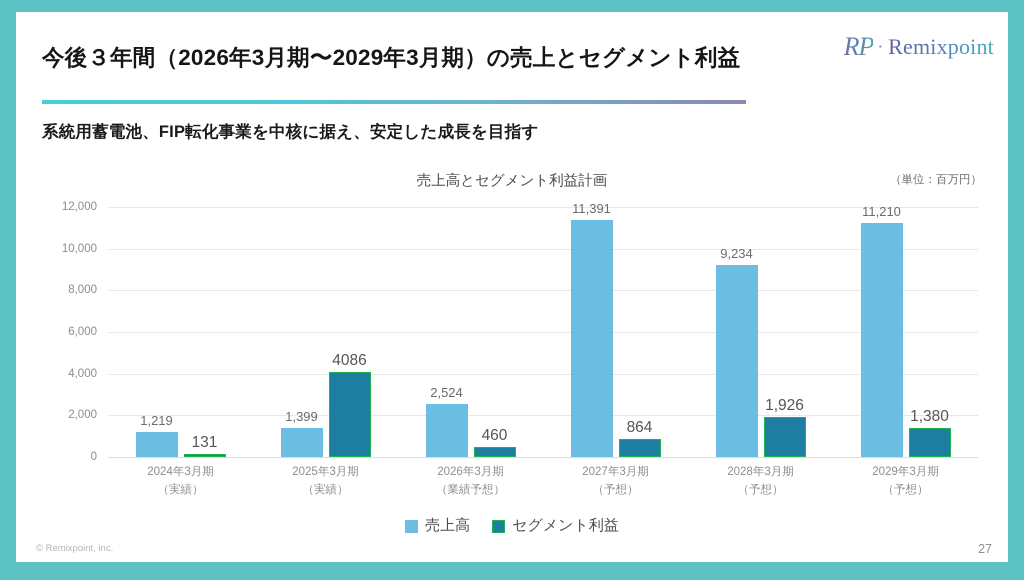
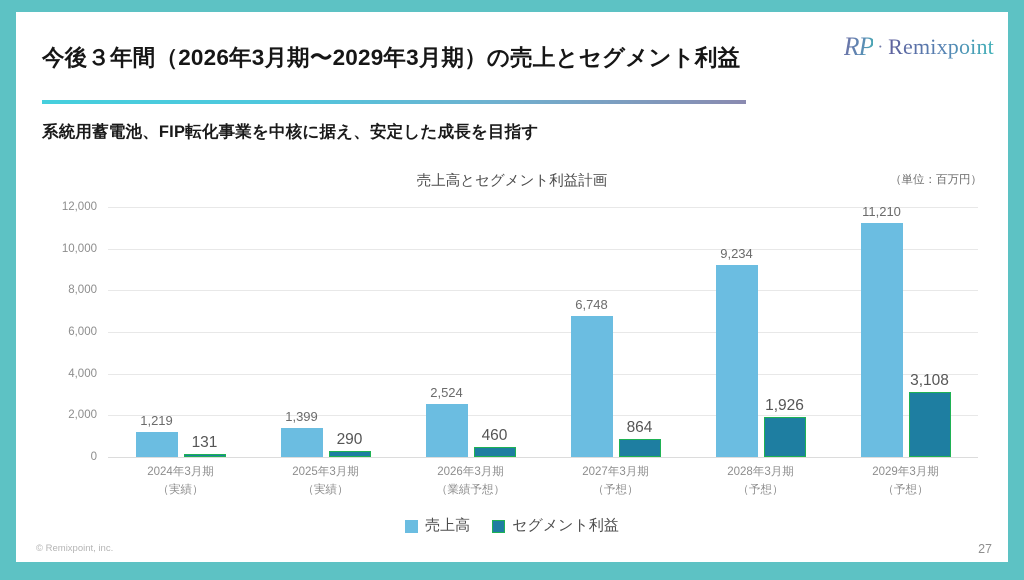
セグメント利益/2025年3月期: 4086 -> 290
売上高/2027年3月期: 11,391 -> 6,748
セグメント利益/2029年3月期: 1,380 -> 3,108
